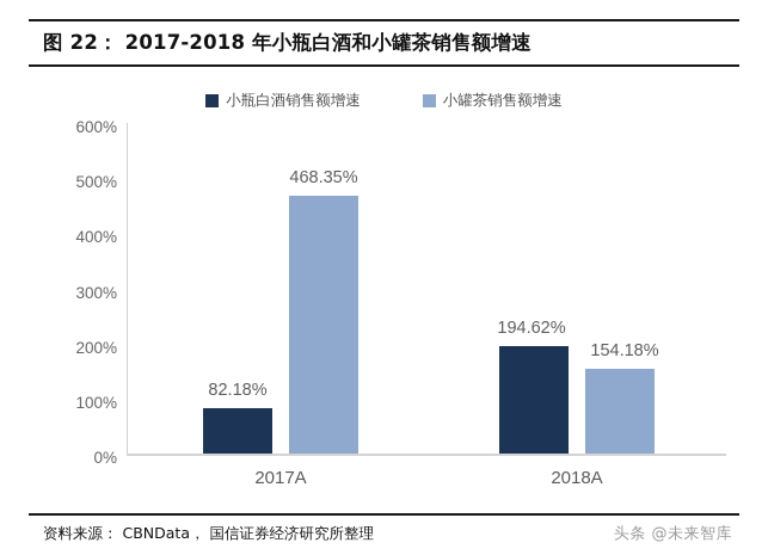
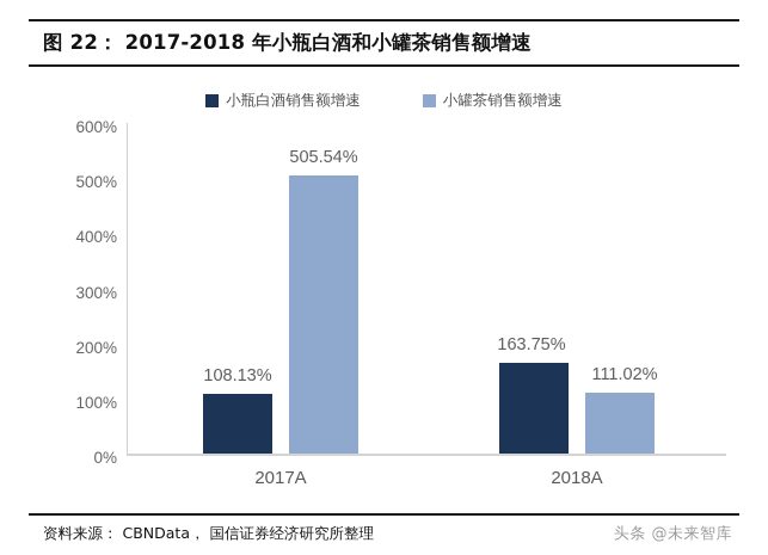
小瓶白酒销售额增速/2017A: 82.18% -> 108.13%
小罐茶销售额增速/2017A: 468.35% -> 505.54%
小瓶白酒销售额增速/2018A: 194.62% -> 163.75%
小罐茶销售额增速/2018A: 154.18% -> 111.02%
